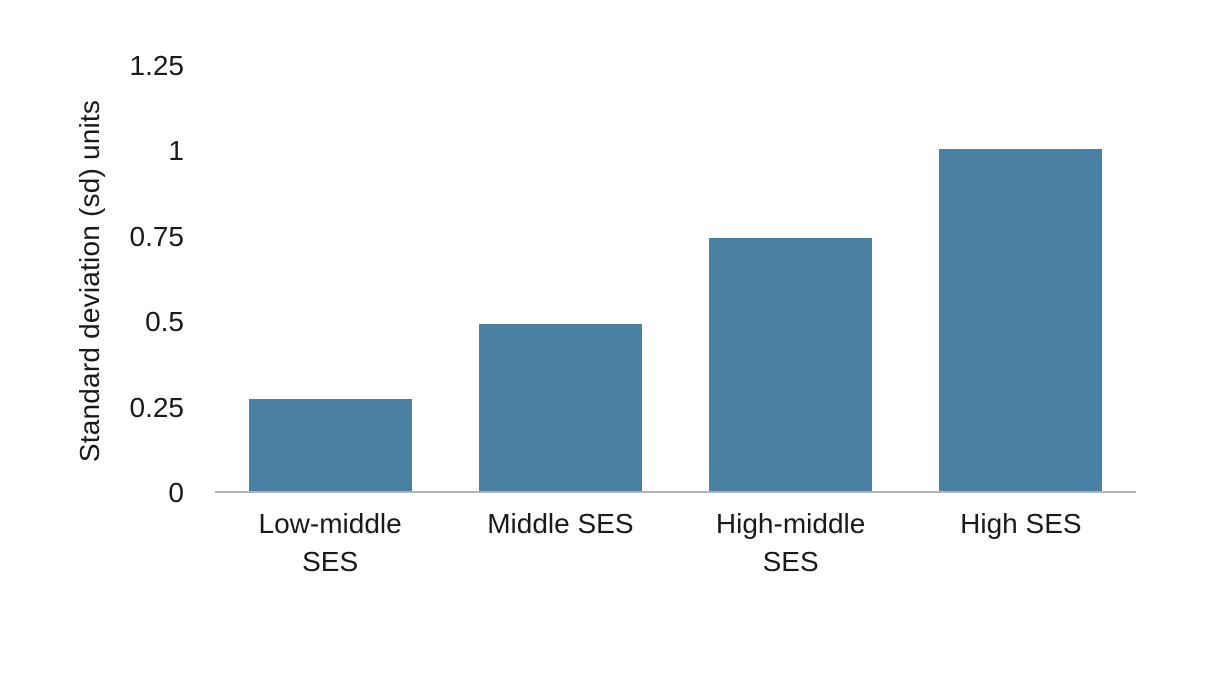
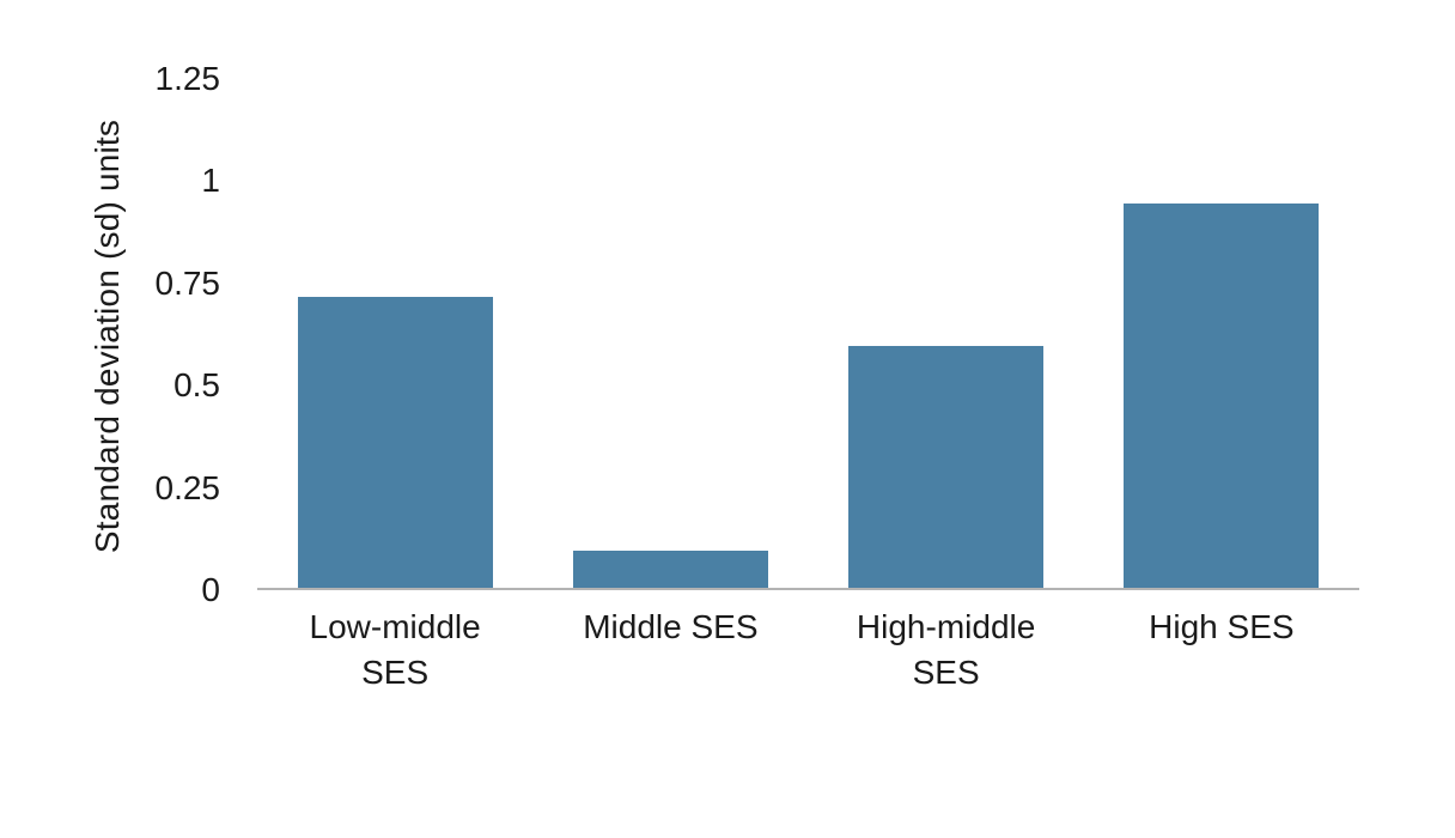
Low-middle SES: 0.27 -> 0.71
Middle SES: 0.49 -> 0.09
High-middle SES: 0.74 -> 0.59
High SES: 1.00 -> 0.94
